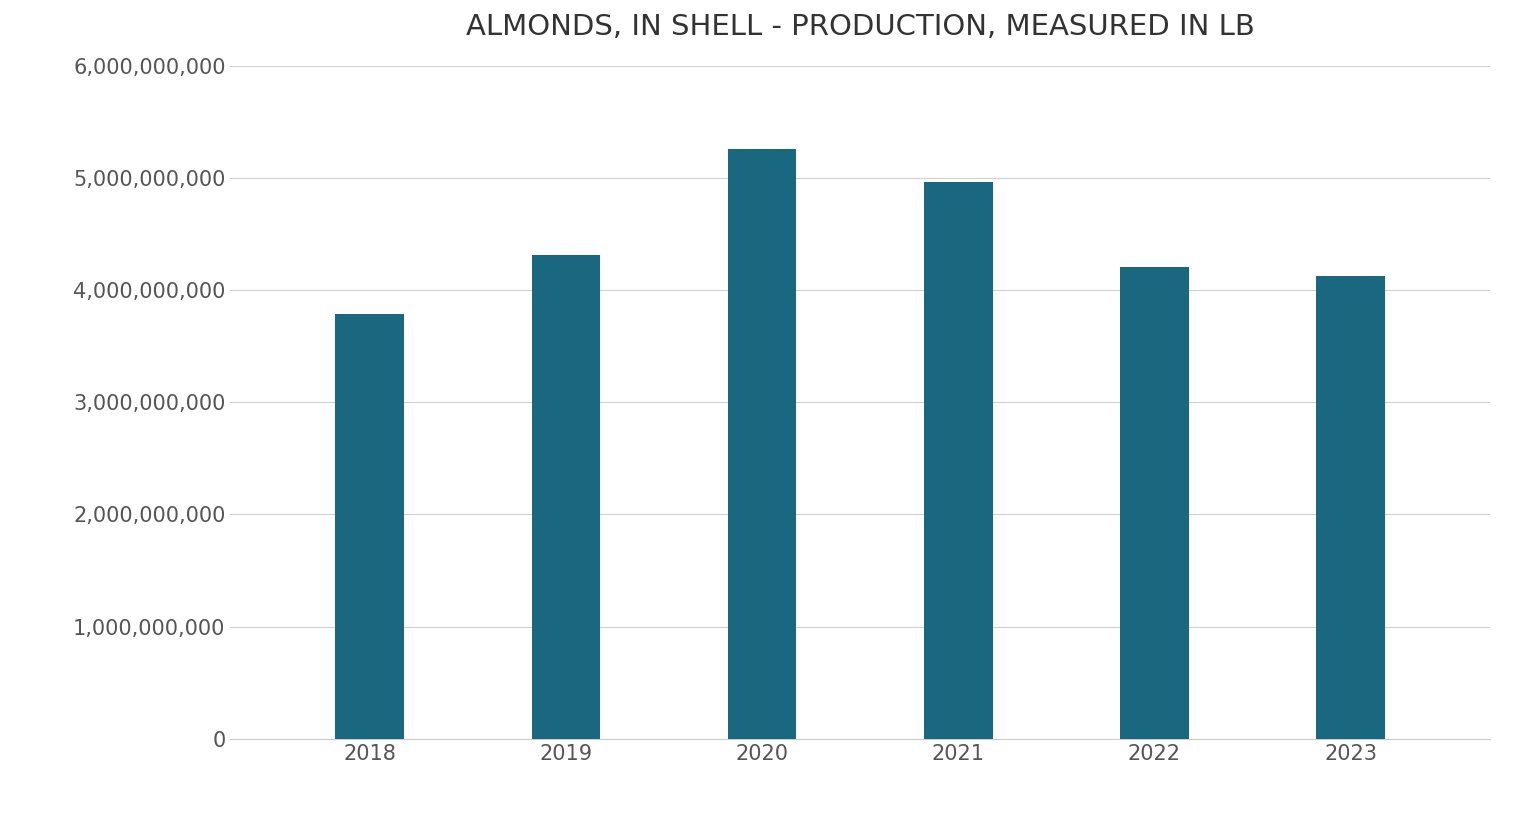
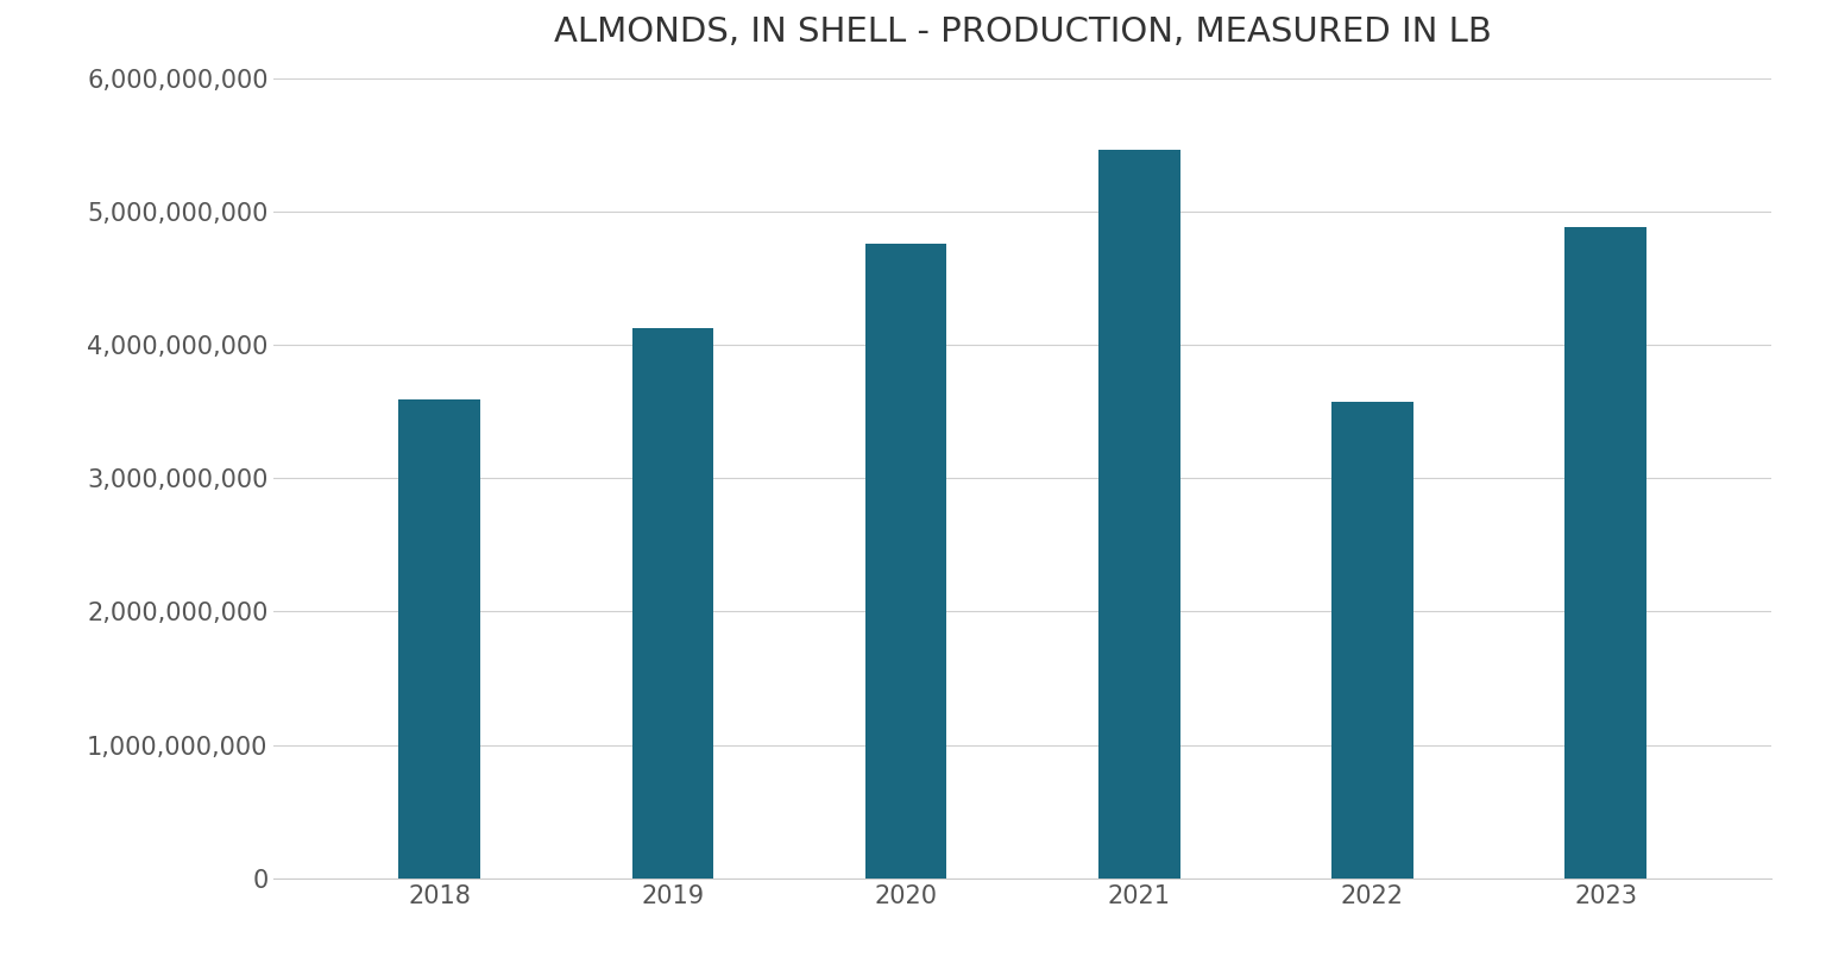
2018: 3,790,000,000 -> 3,590,000,000
2019: 4,310,000,000 -> 4,130,000,000
2020: 5,260,000,000 -> 4,760,000,000
2021: 4,960,000,000 -> 5,460,000,000
2022: 4,210,000,000 -> 3,570,000,000
2023: 4,130,000,000 -> 4,880,000,000
